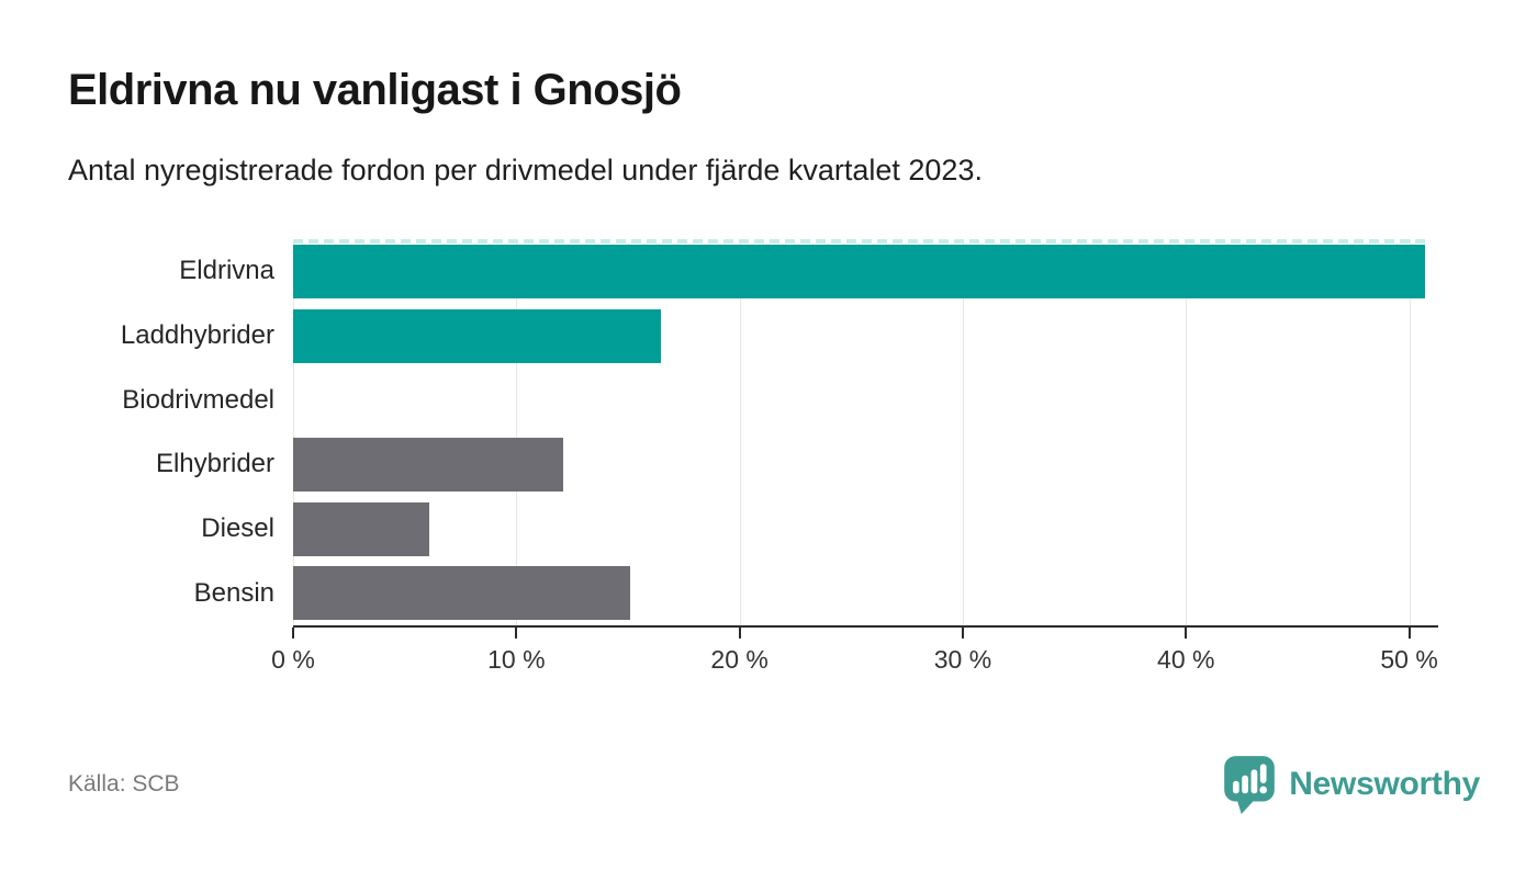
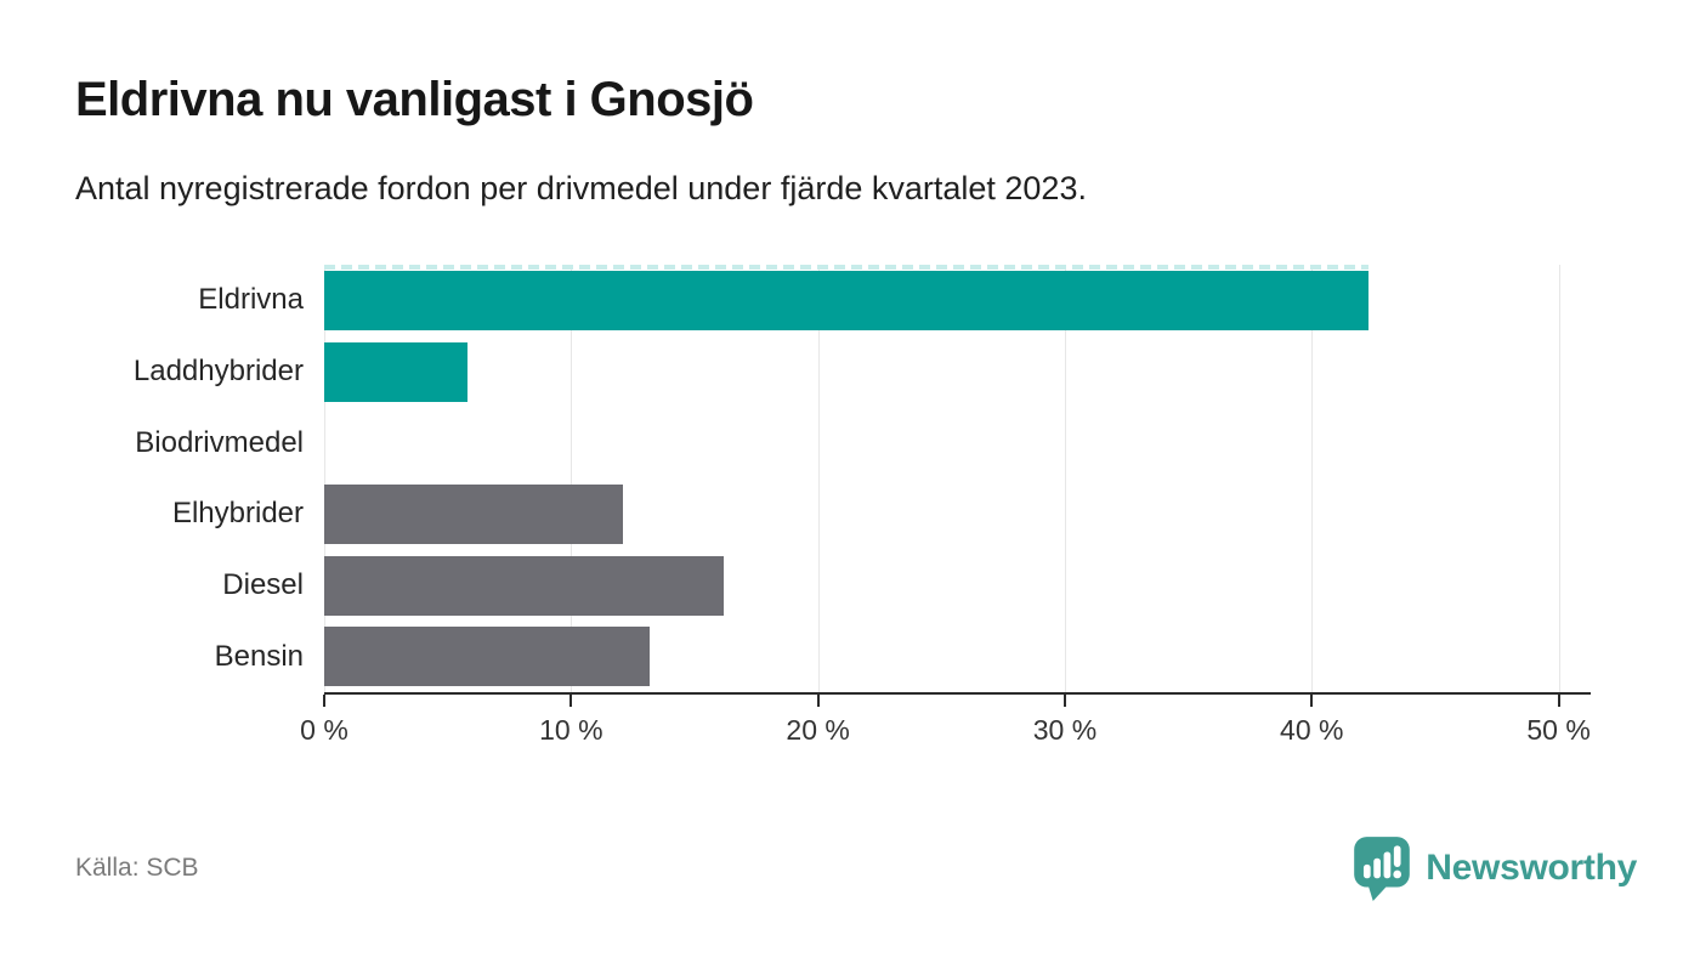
Eldrivna: 50.7% -> 42.3%
Laddhybrider: 16.5% -> 5.8%
Diesel: 6.1% -> 16.2%
Bensin: 15.1% -> 13.2%
